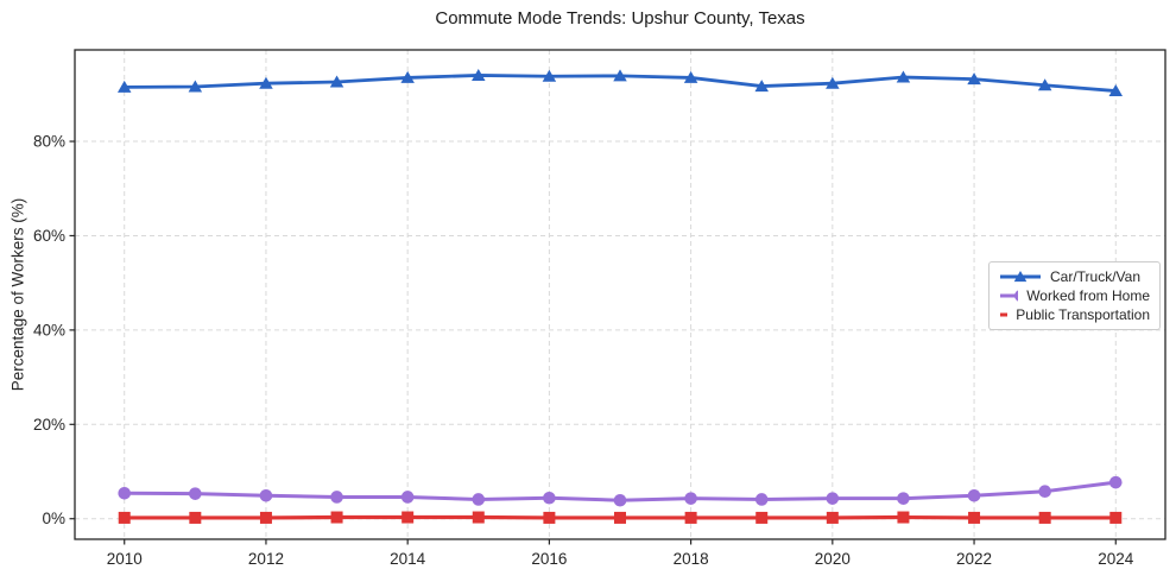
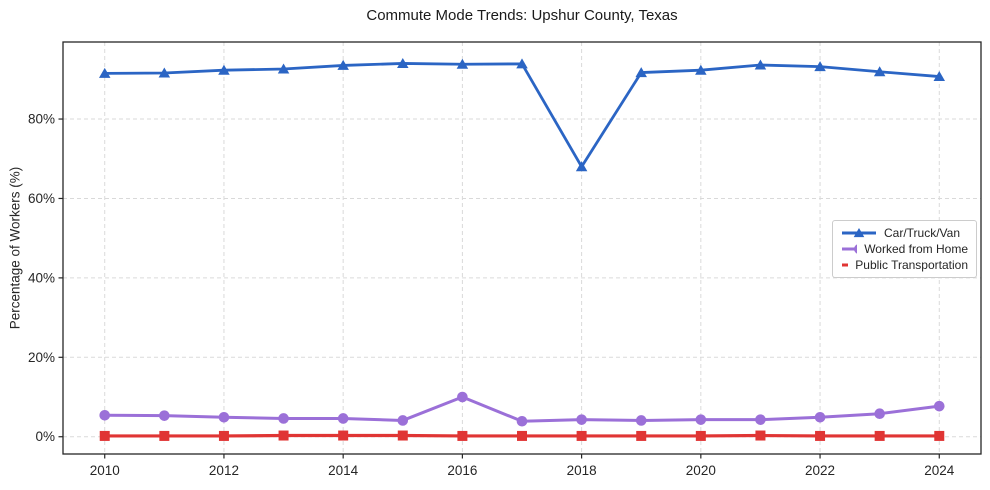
Worked from Home/2016: 4% -> 10%
Car/Truck/Van/2018: 94% -> 68%
